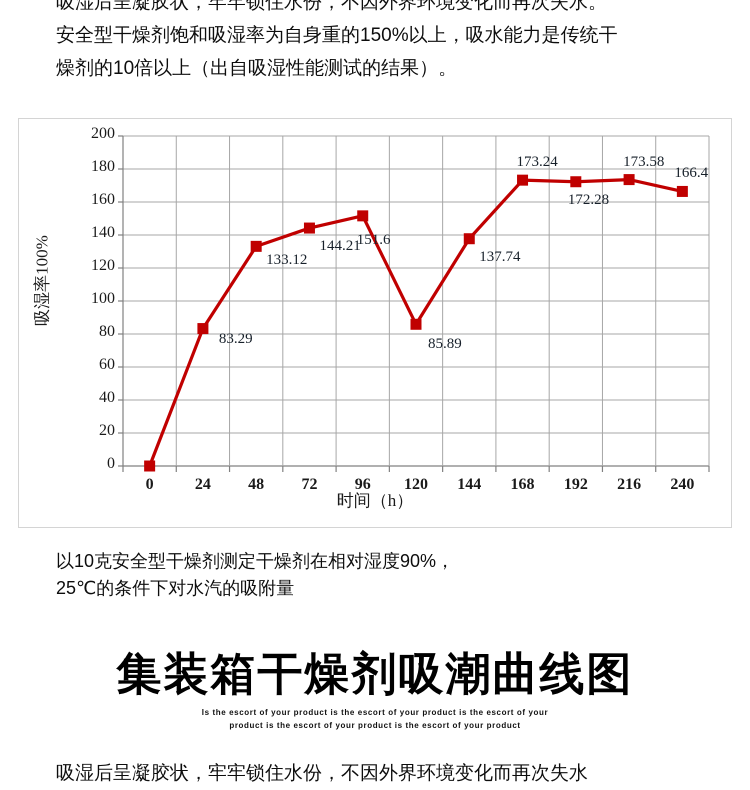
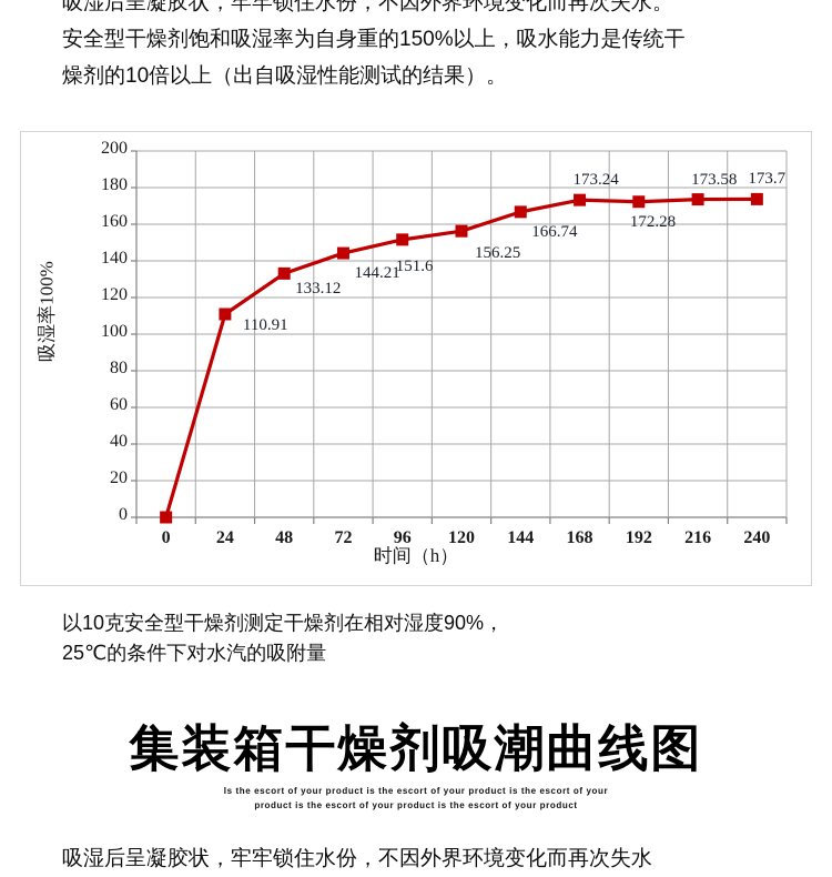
24: 83.29 -> 110.91
120: 85.89 -> 156.25
144: 137.74 -> 166.74
240: 166.4 -> 173.7
